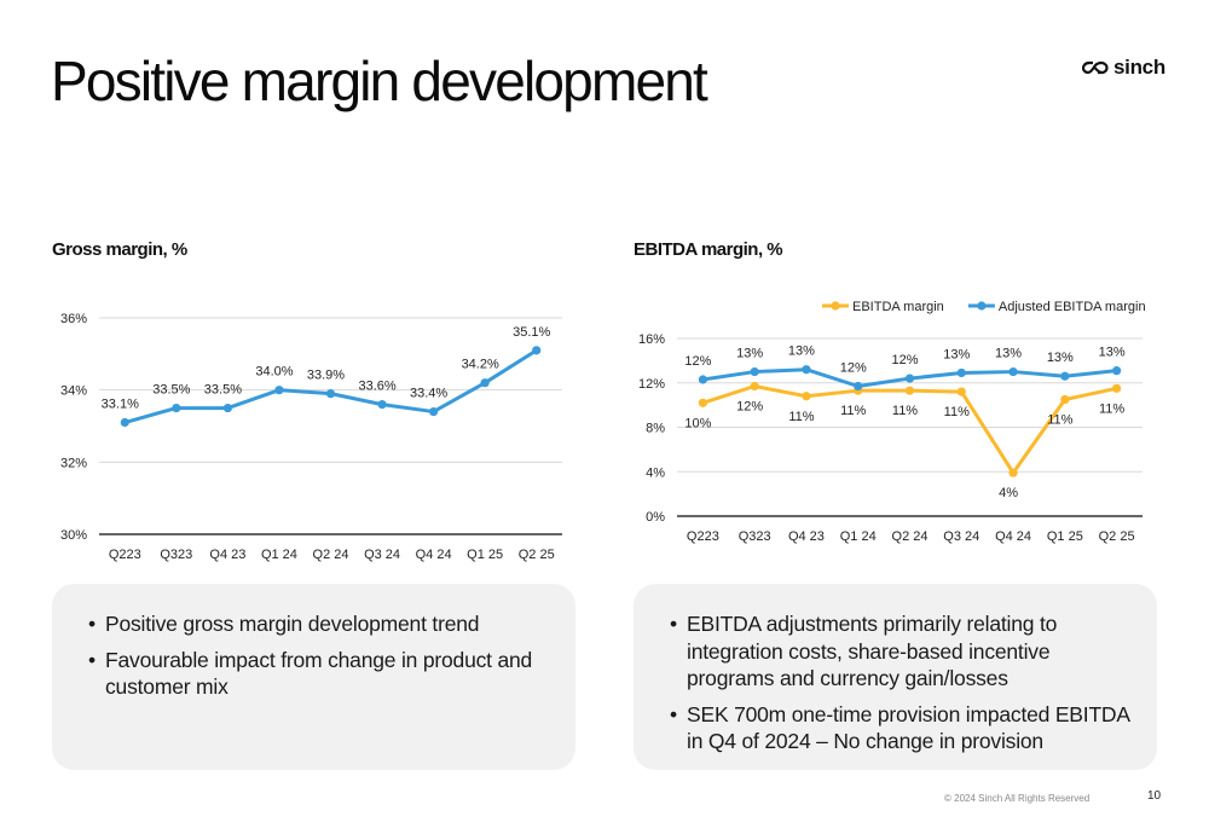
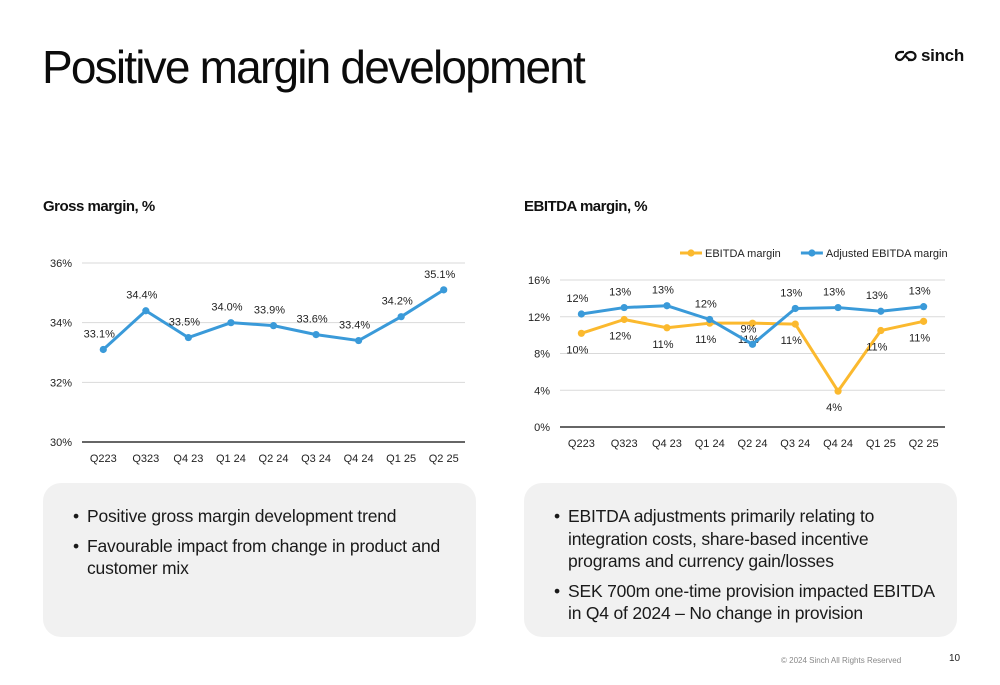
Gross margin, %/Q323: 33.5% -> 34.4%
EBITDA margin, %/Adjusted EBITDA margin/Q2 24: 12% -> 9%
